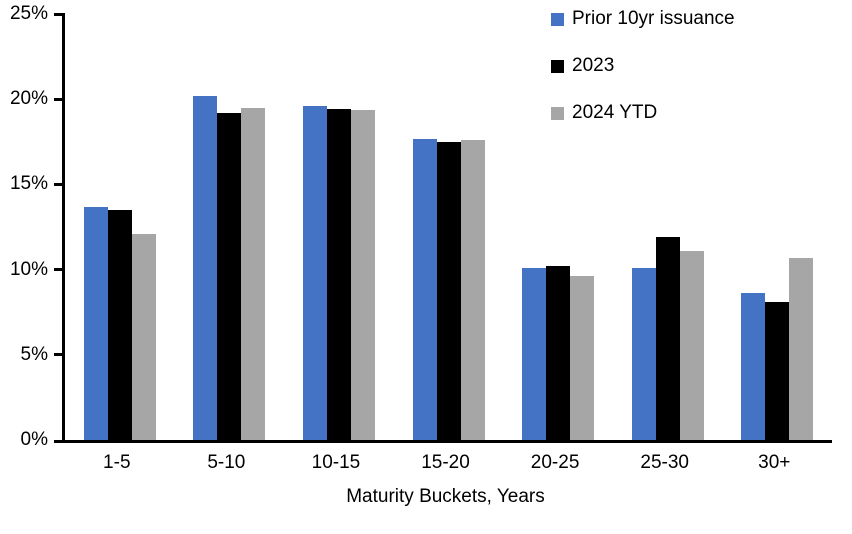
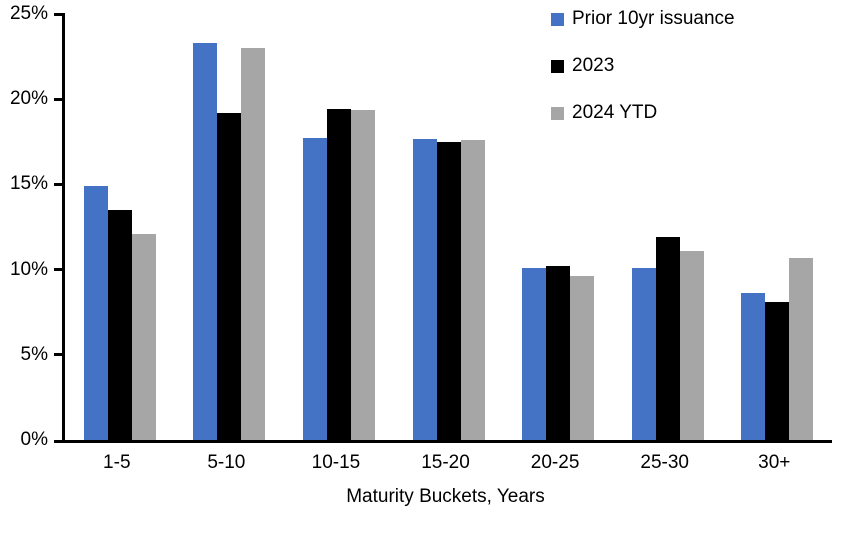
Prior 10yr issuance/1-5: 13.7% -> 14.9%
Prior 10yr issuance/5-10: 20.2% -> 23.3%
2024 YTD/5-10: 19.5% -> 23.0%
Prior 10yr issuance/10-15: 19.6% -> 17.7%
